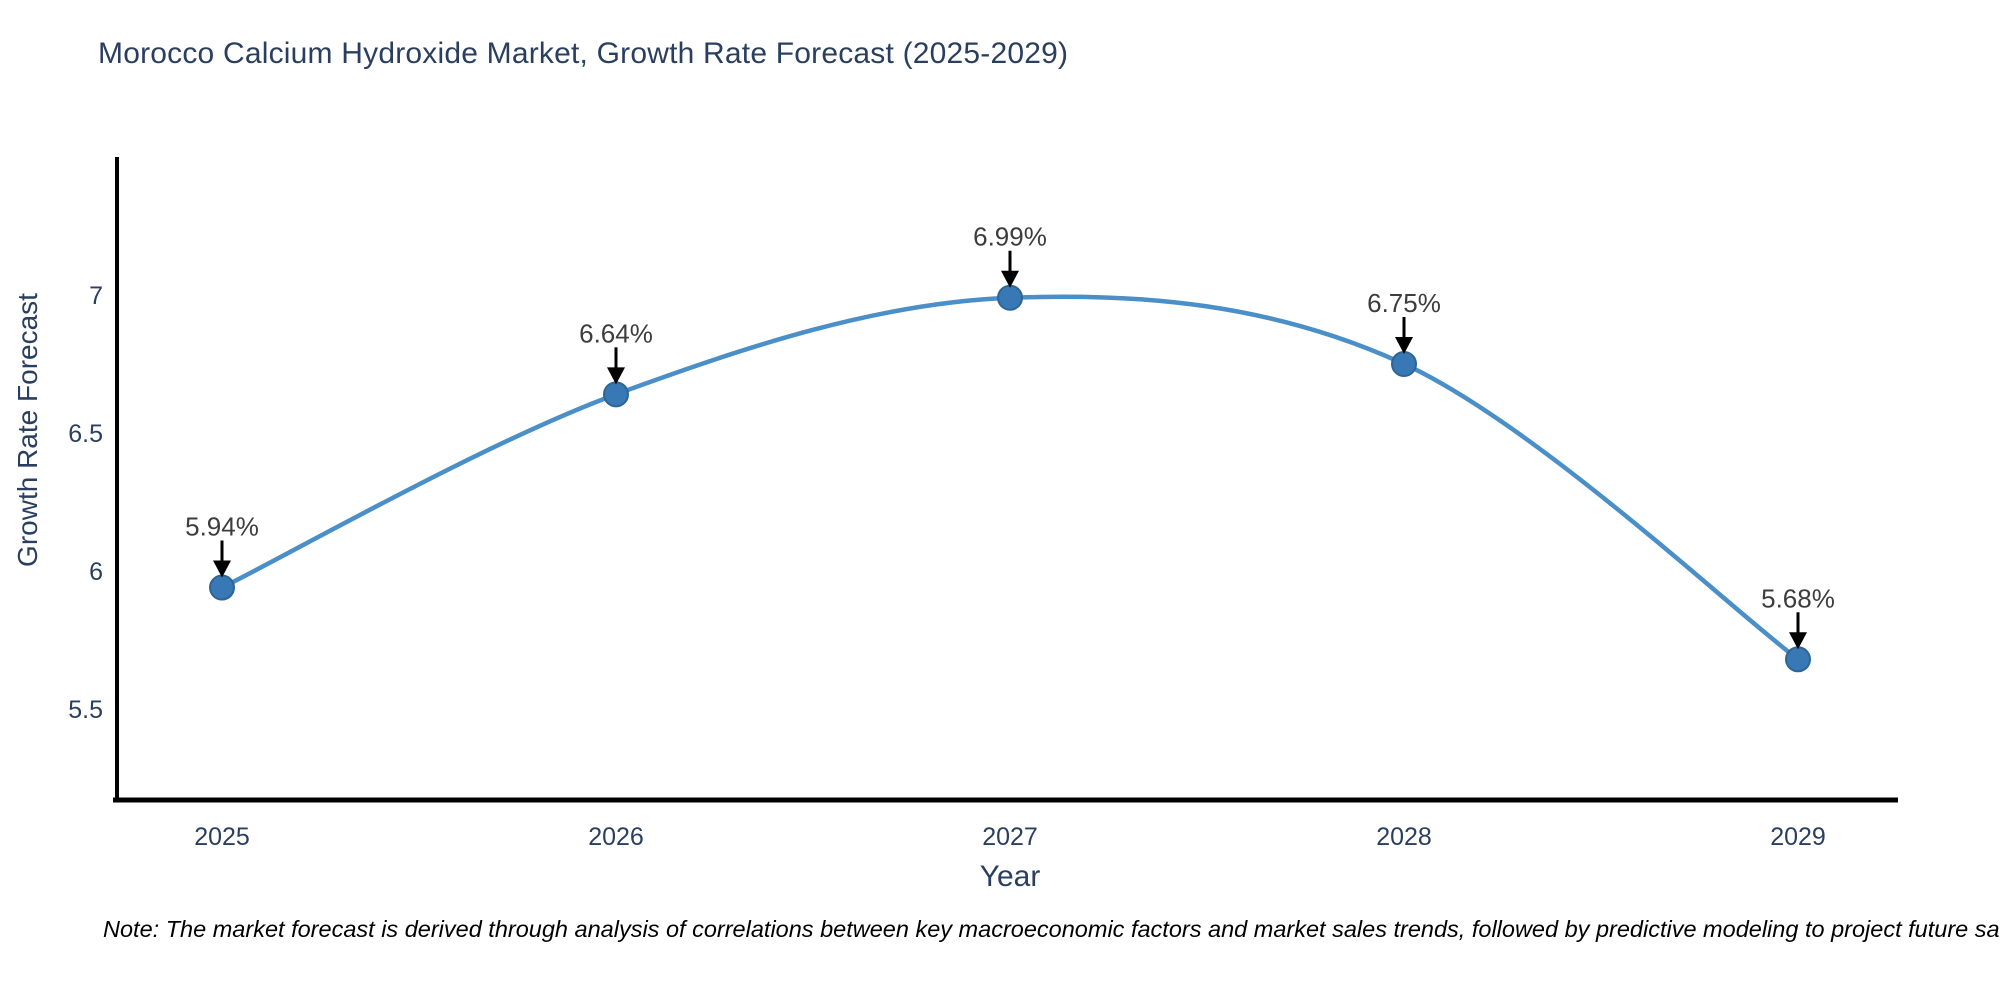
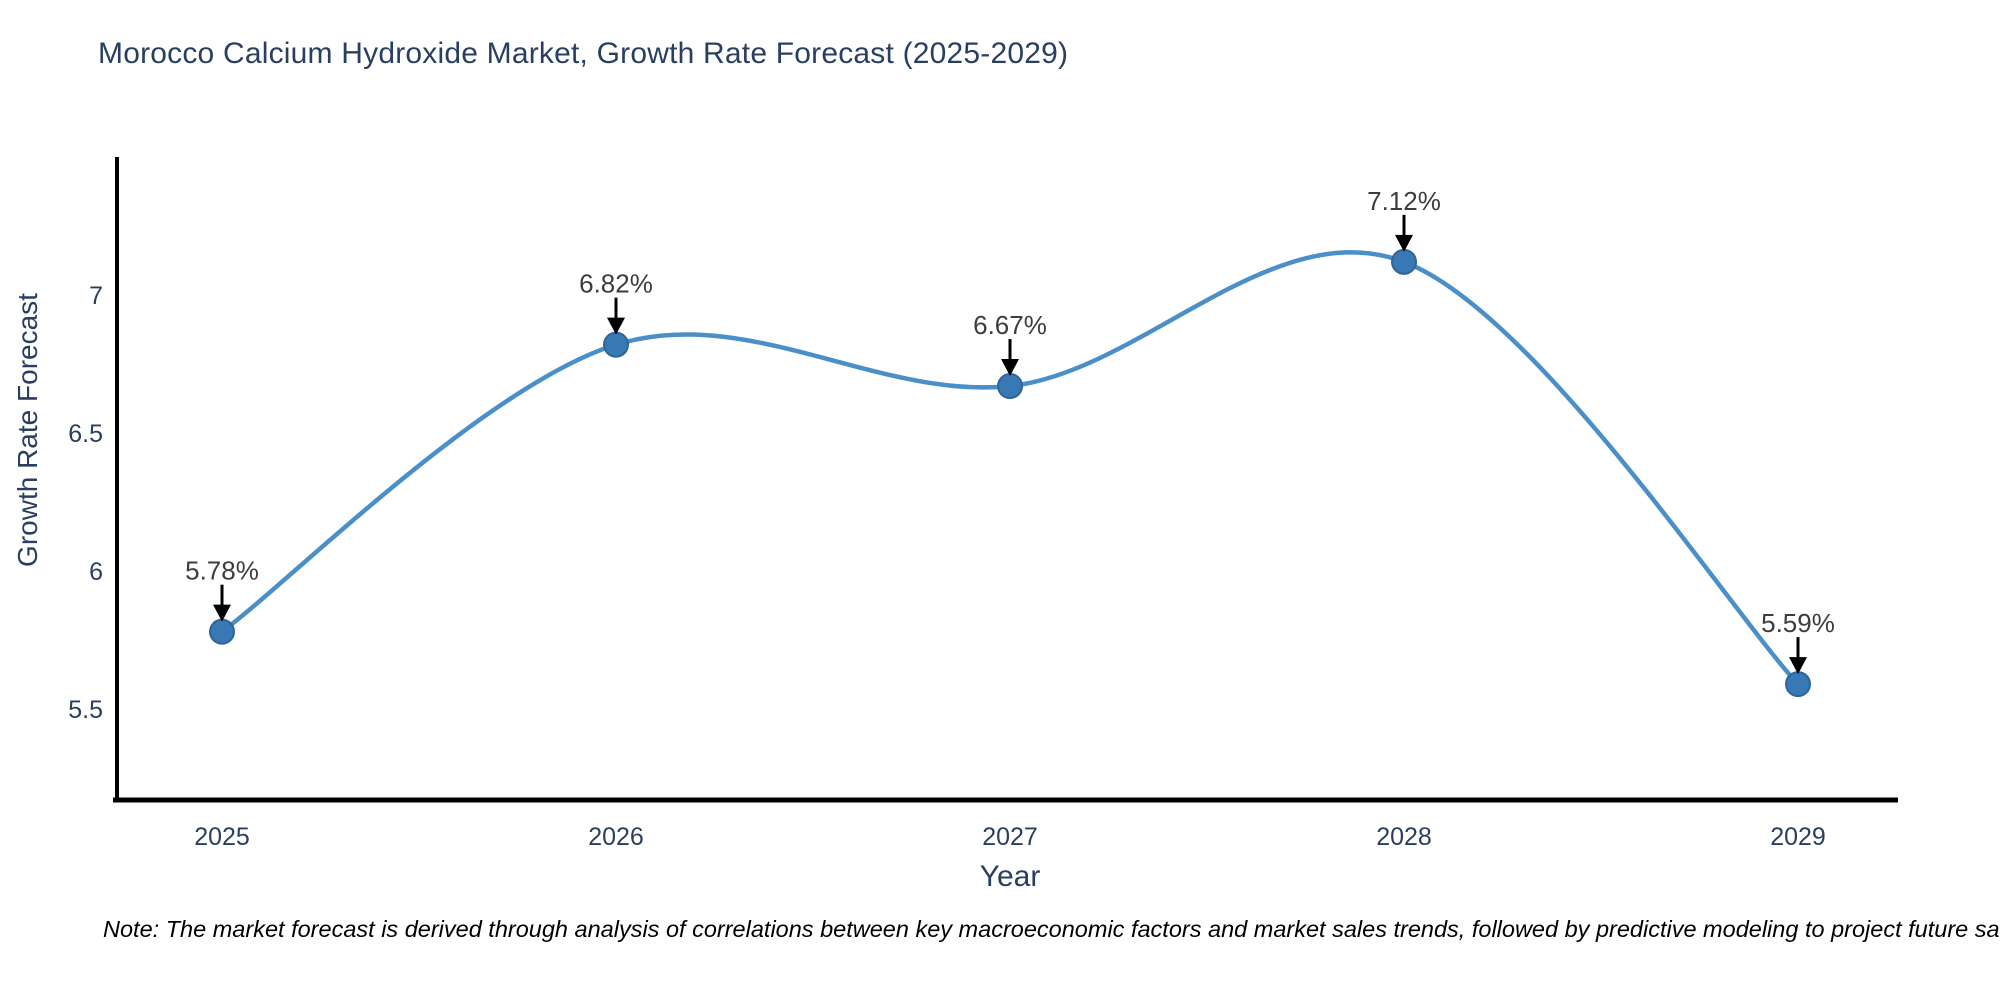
2025: 5.94% -> 5.78%
2026: 6.64% -> 6.82%
2027: 6.99% -> 6.67%
2028: 6.75% -> 7.12%
2029: 5.68% -> 5.59%
